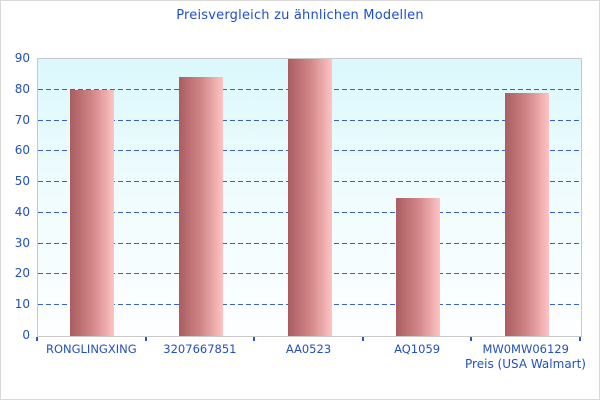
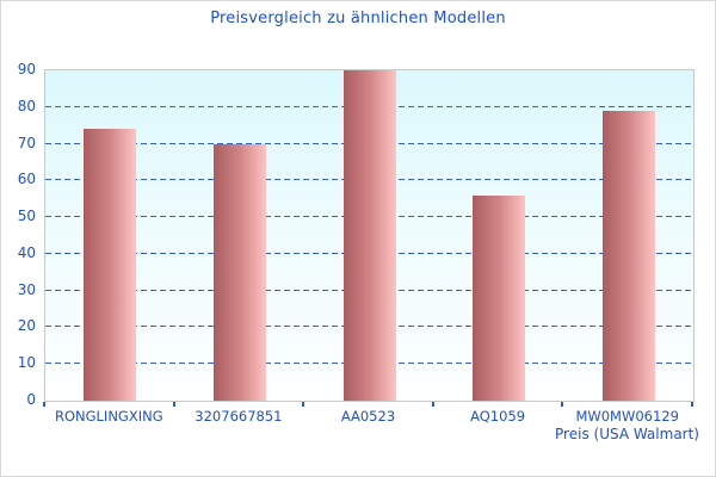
RONGLINGXING: 80 -> 74
3207667851: 84 -> 70
AQ1059: 45 -> 56
